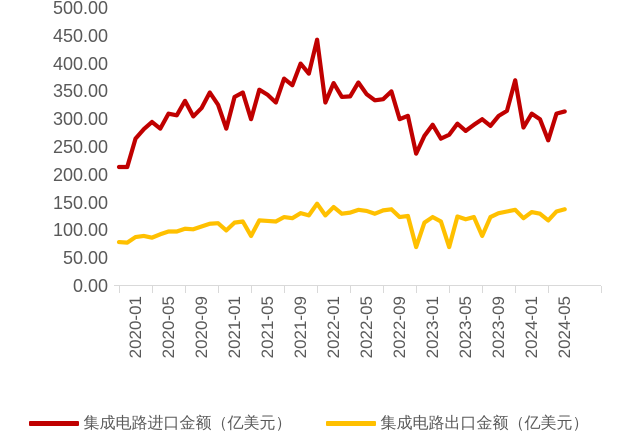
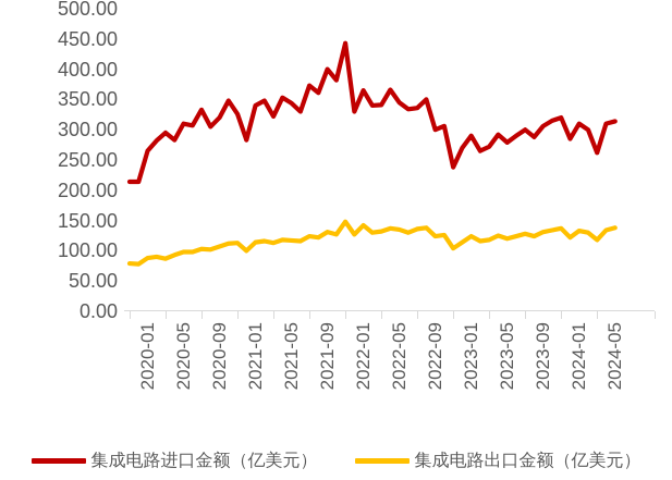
集成电路进口金额（亿美元）/2021-05: 300 -> 320
集成电路出口金额（亿美元）/2021-05: 90 -> 110
集成电路出口金额（亿美元）/2023-01: 70 -> 100
集成电路出口金额（亿美元）/2023-05: 70 -> 120
集成电路出口金额（亿美元）/2023-09: 90 -> 130
集成电路进口金额（亿美元）/2024-01: 370 -> 320
